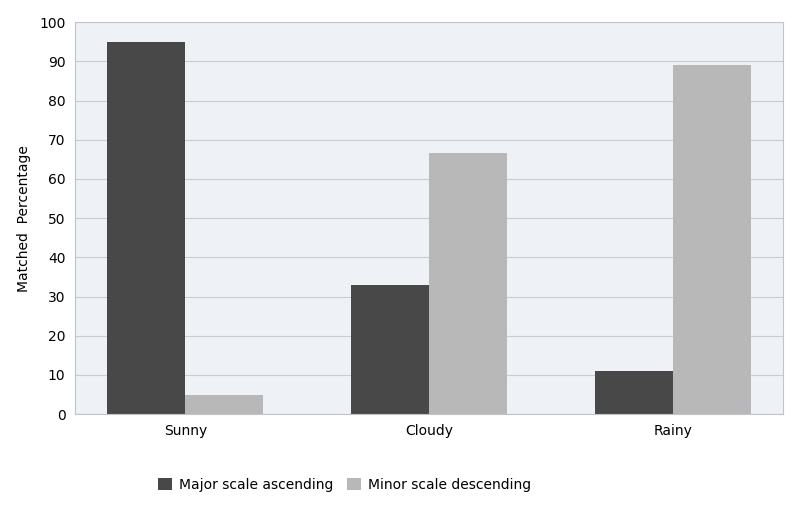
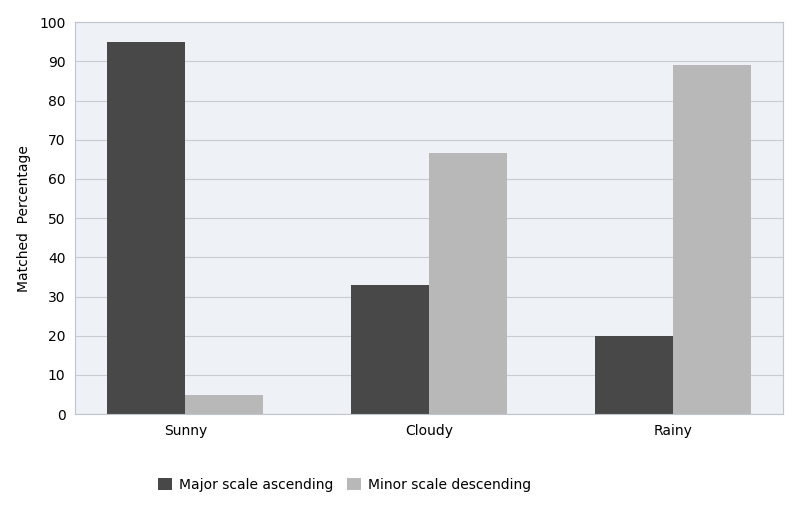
Major scale ascending/Rainy: 11 -> 20
